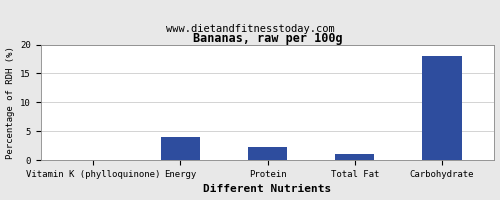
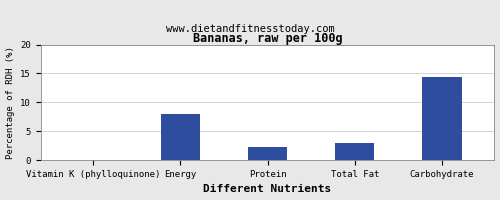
Energy: 4.0 -> 8.0
Total Fat: 1.1 -> 3.0
Carbohydrate: 18.0 -> 14.4
